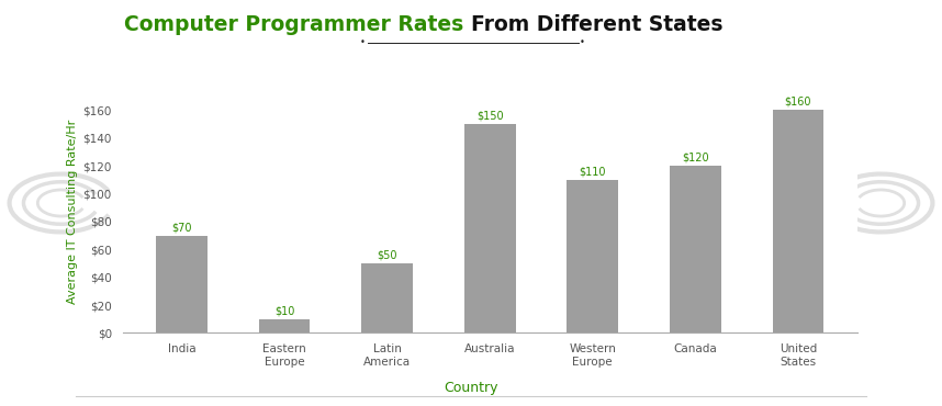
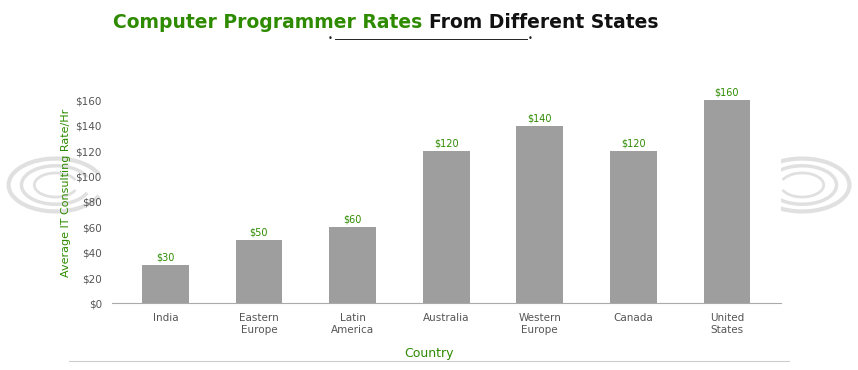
India: $70 -> $30
Eastern Europe: $10 -> $50
Latin America: $50 -> $60
Australia: $150 -> $120
Western Europe: $110 -> $140
